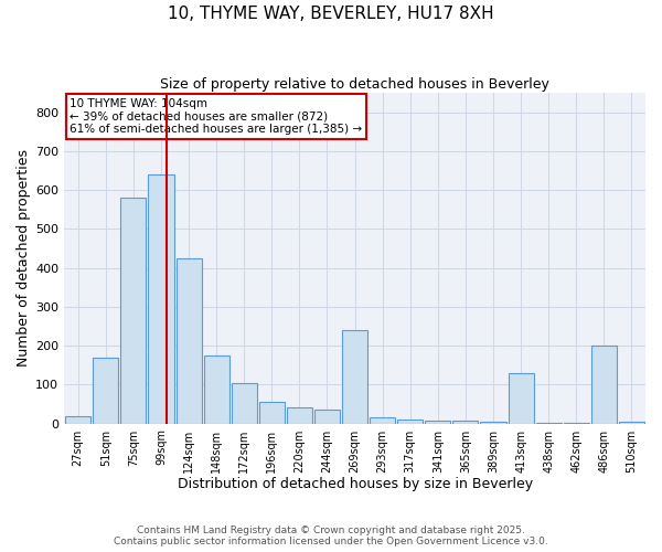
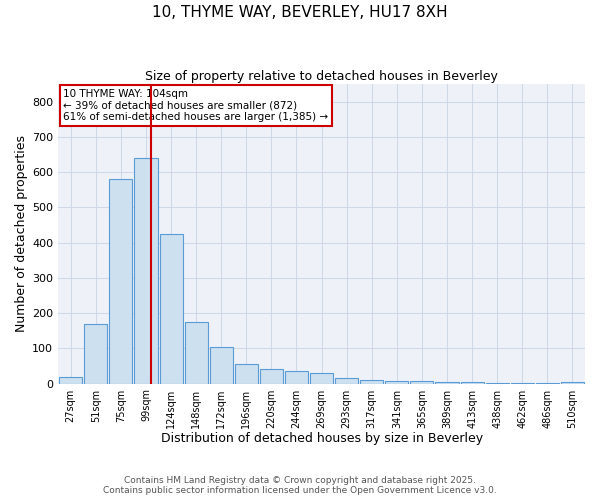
269sqm: 240 -> 30
413sqm: 130 -> 4
486sqm: 200 -> 2
